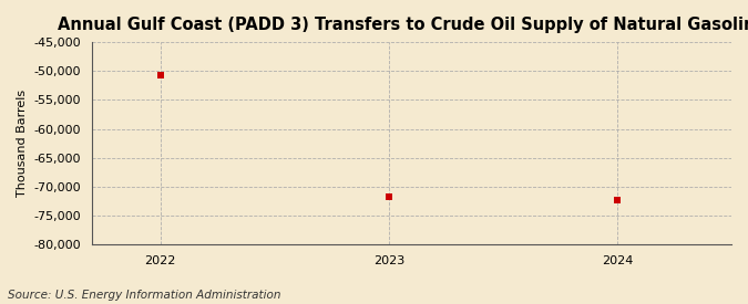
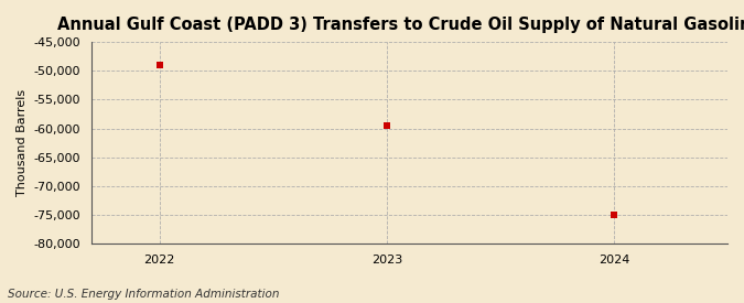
2022: -50,800 -> -49,000
2023: -71,800 -> -59,500
2024: -72,400 -> -75,000
